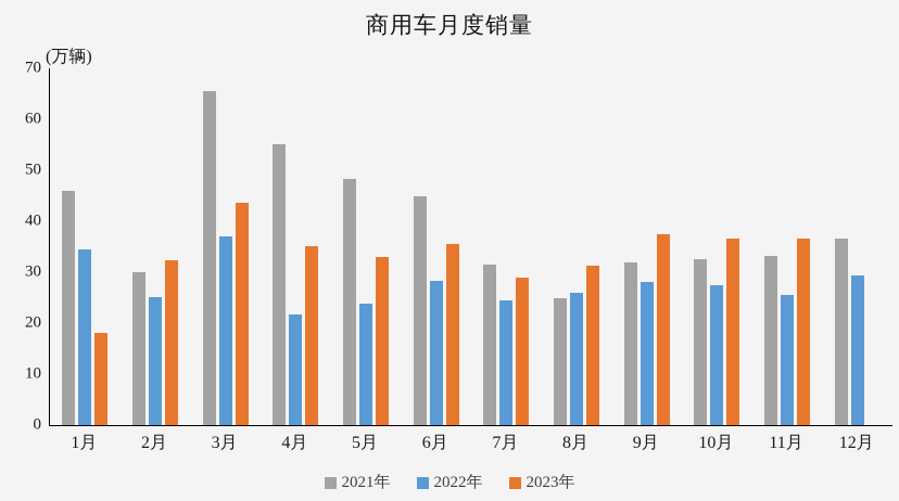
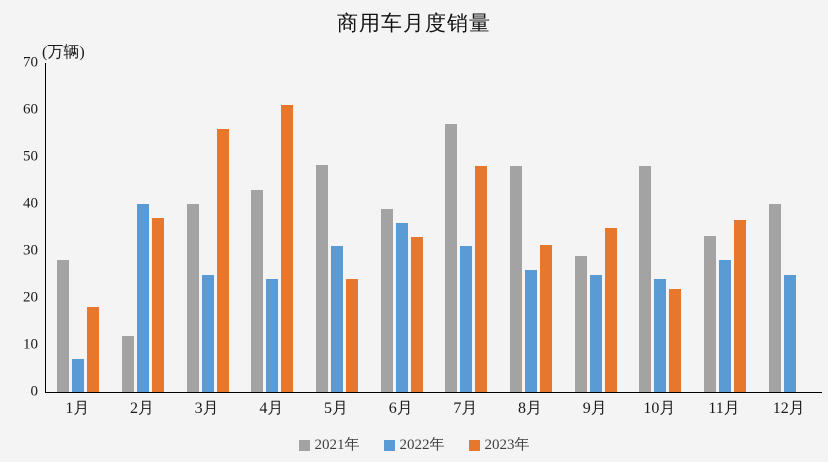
2021年/1月: 46 -> 28
2022年/1月: 34 -> 7
2021年/2月: 30 -> 12
2022年/2月: 25 -> 40
2023年/2月: 32 -> 37
2021年/3月: 66 -> 40
2022年/3月: 37 -> 25
2023年/3月: 44 -> 56
2021年/4月: 55 -> 43
2022年/4月: 22 -> 24
2023年/4月: 35 -> 61
2022年/5月: 24 -> 31
2023年/5月: 33 -> 24
2021年/6月: 45 -> 39
2022年/6月: 28 -> 36
2023年/6月: 36 -> 33
2021年/7月: 32 -> 57
2022年/7月: 24 -> 31
2023年/7月: 29 -> 48
2021年/8月: 25 -> 48
2021年/9月: 32 -> 29
2022年/9月: 28 -> 25
2023年/9月: 37 -> 35
2021年/10月: 33 -> 48
2022年/10月: 27 -> 24
2023年/10月: 37 -> 22
2022年/11月: 26 -> 28
2021年/12月: 36 -> 40
2022年/12月: 29 -> 25
